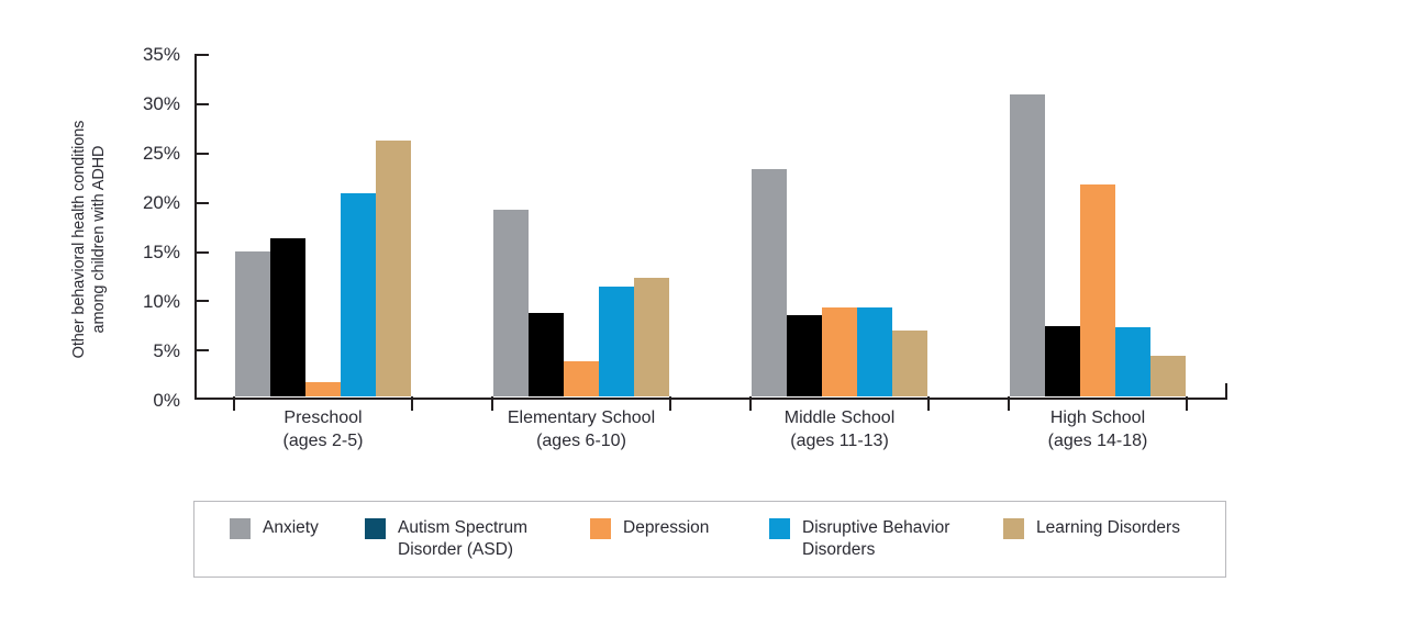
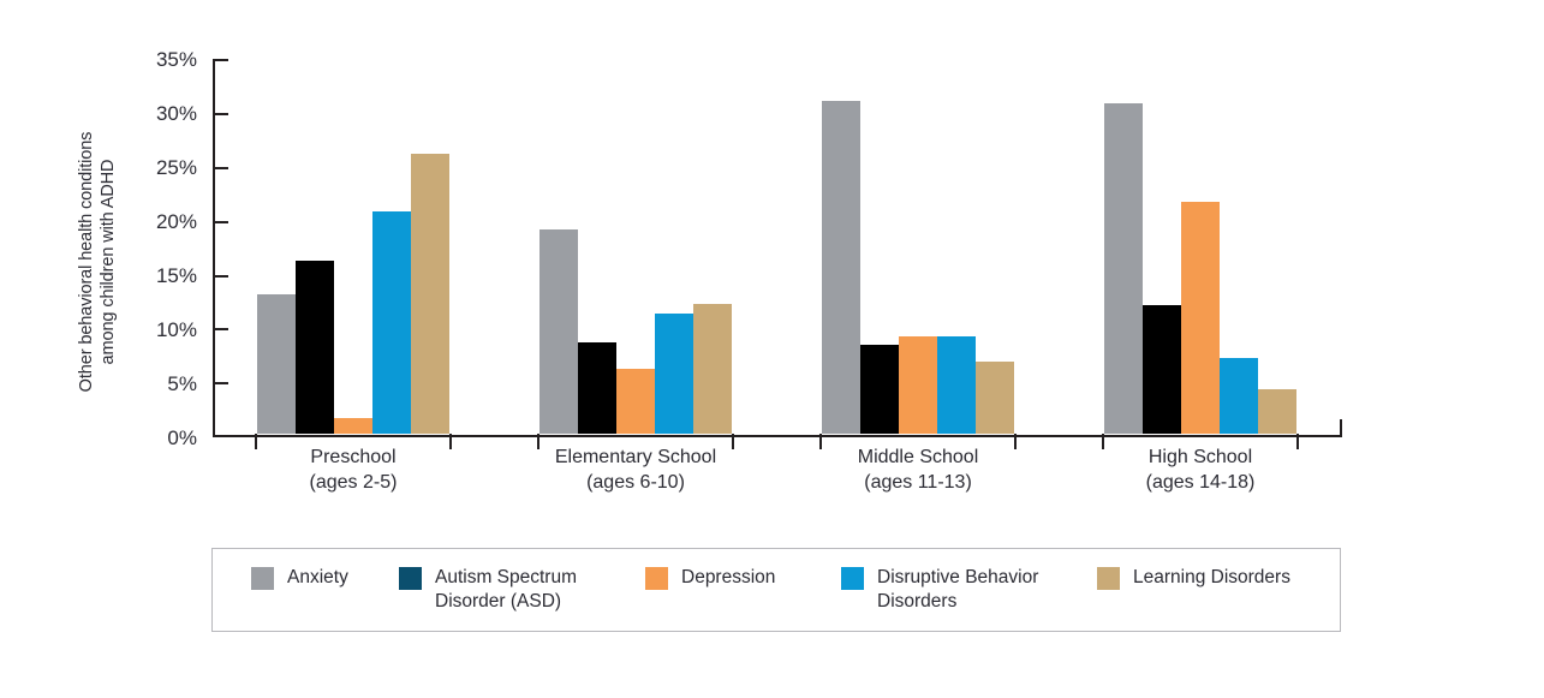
Anxiety/Preschool (ages 2-5): 15% -> 13%
Depression/Elementary School (ages 6-10): 4% -> 6%
Anxiety/Middle School (ages 11-13): 23% -> 31%
Autism Spectrum Disorder (ASD)/High School (ages 14-18): 7% -> 12%
